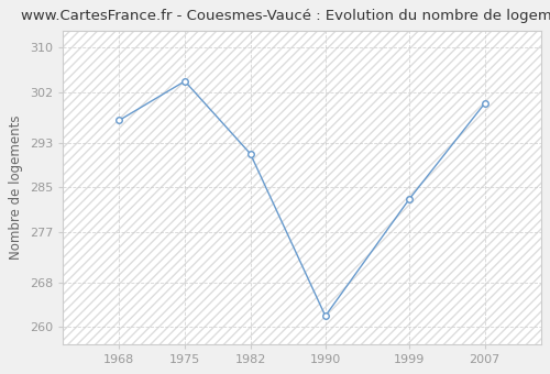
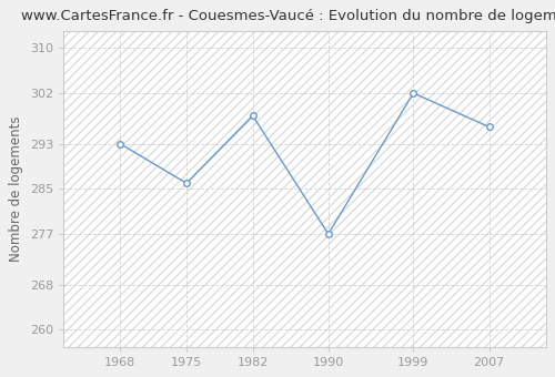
1968: 297 -> 293
1975: 304 -> 286
1982: 291 -> 298
1990: 262 -> 277
1999: 283 -> 302
2007: 300 -> 296
